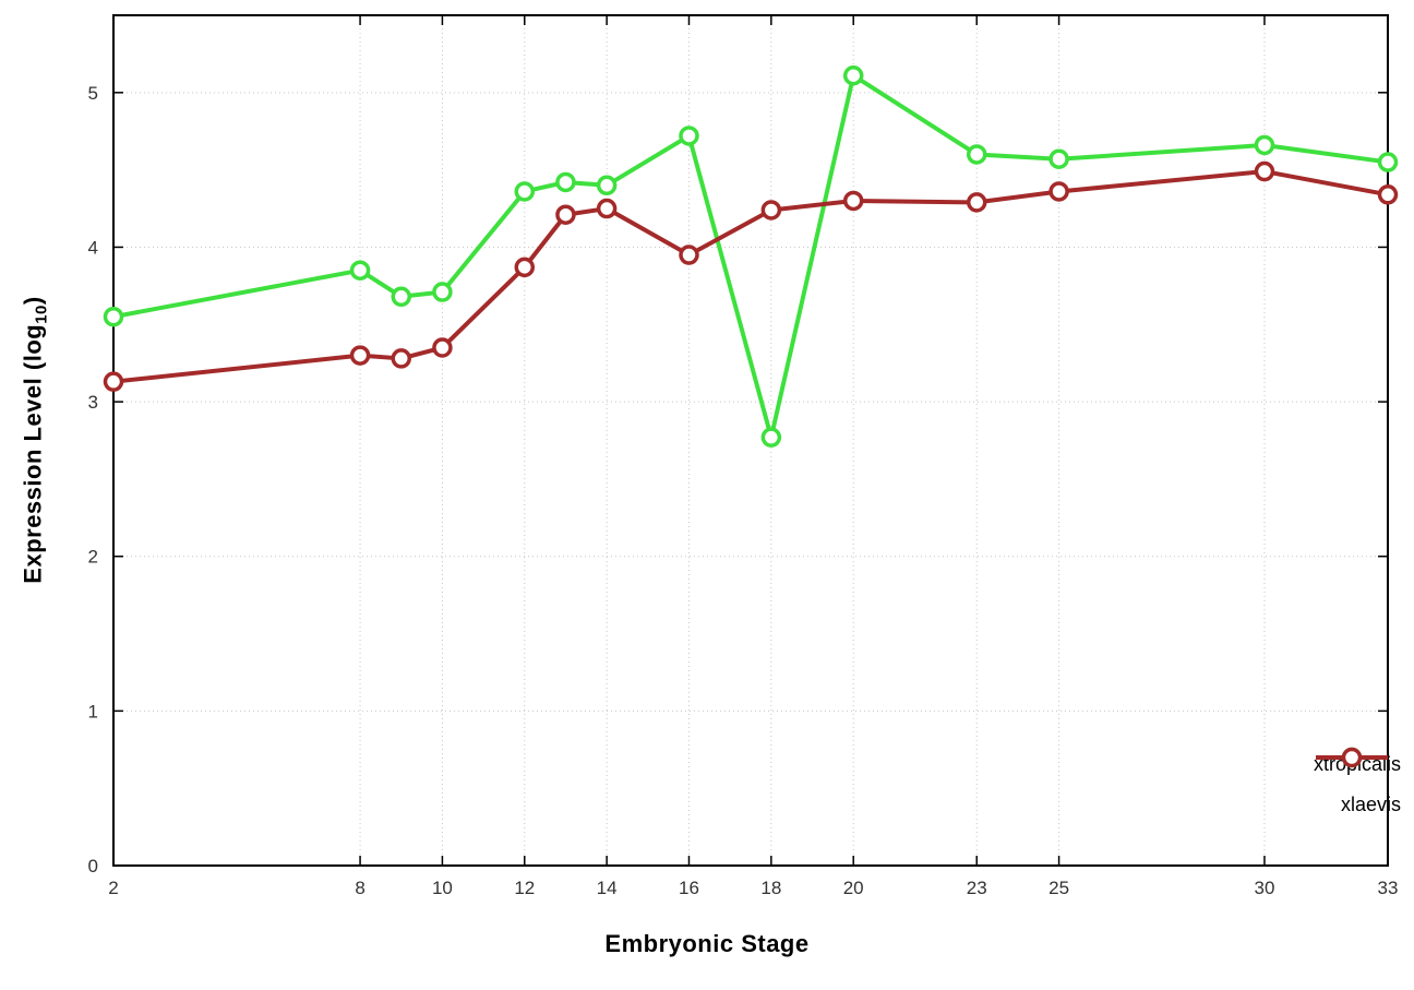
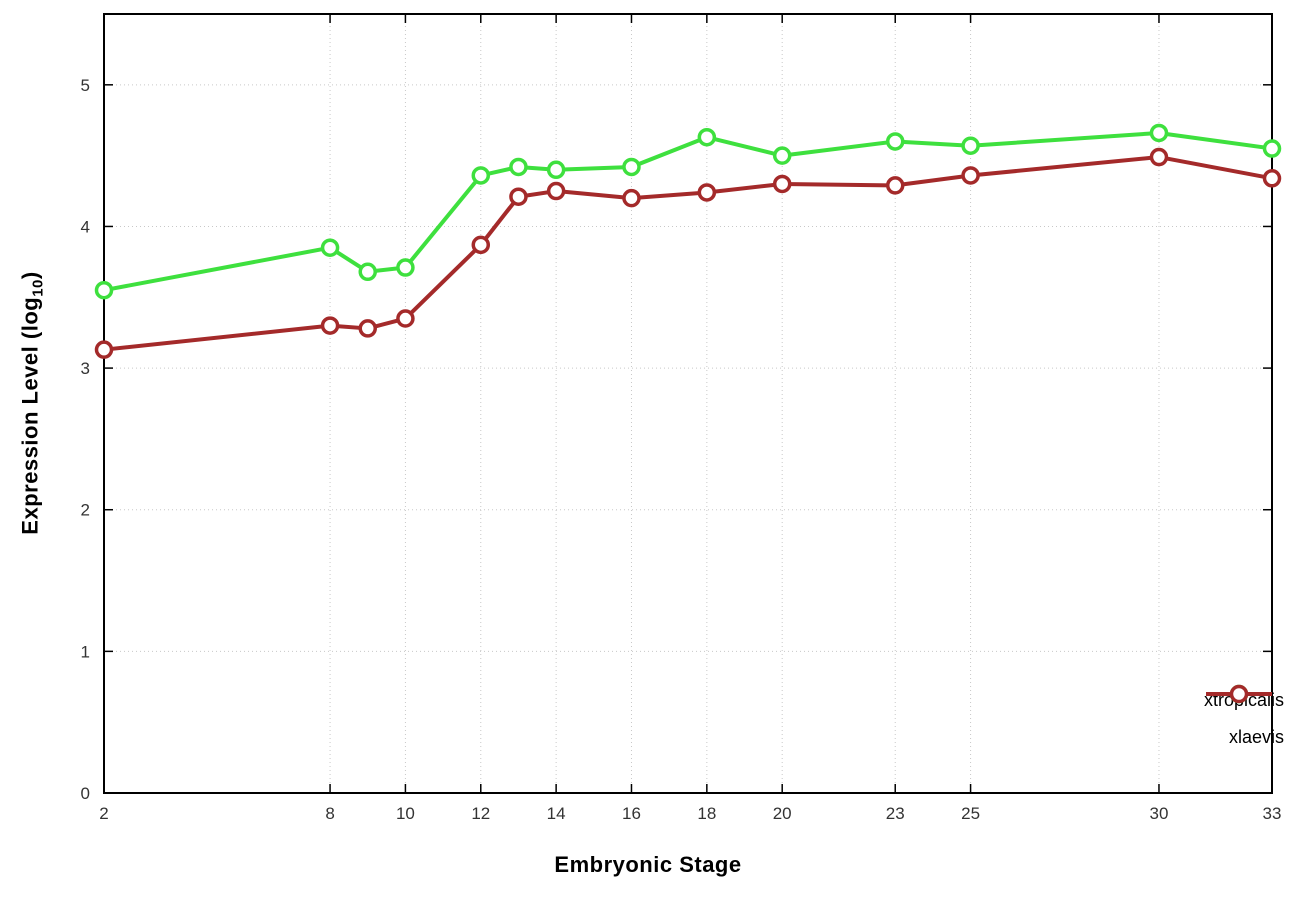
xtropicalis/16: 4.72 -> 4.42
xlaevis/16: 3.95 -> 4.20
xtropicalis/18: 2.77 -> 4.63
xtropicalis/20: 5.11 -> 4.50
